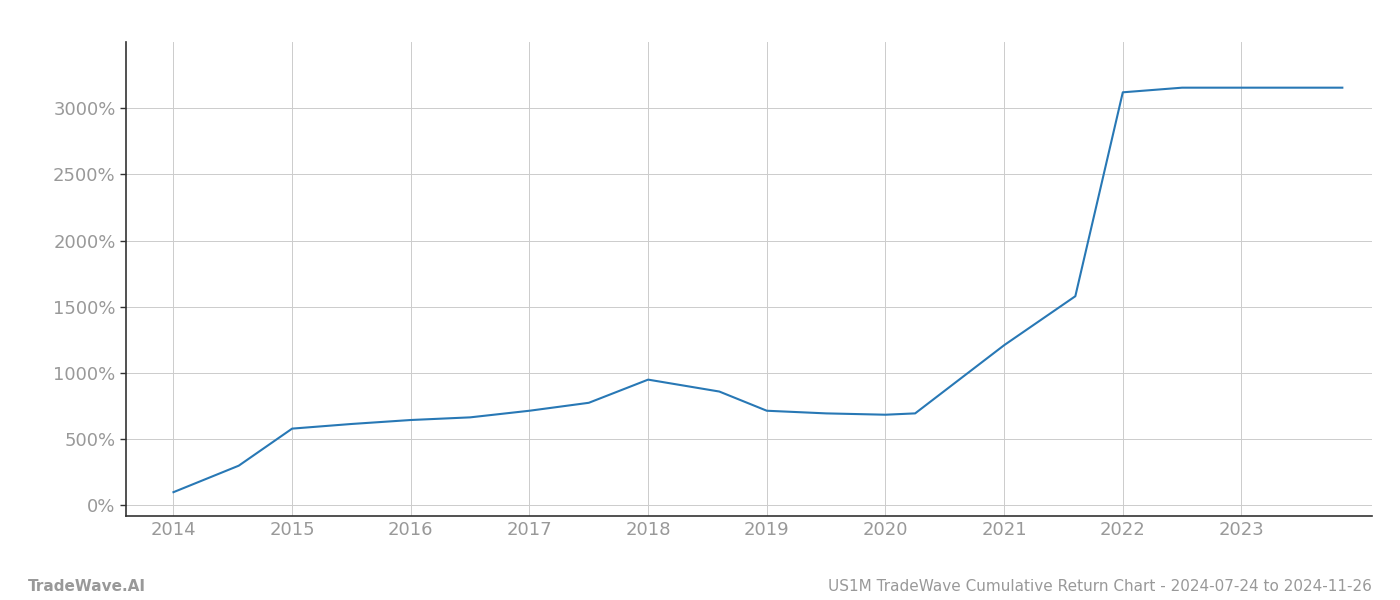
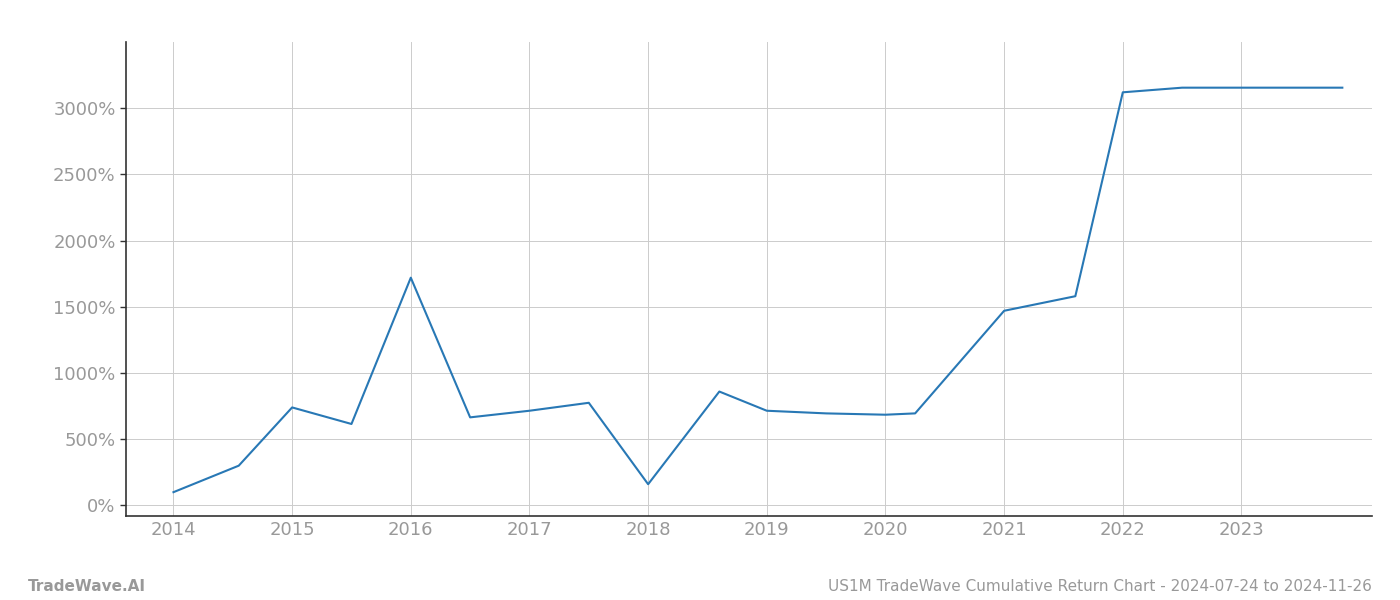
2015: 580% -> 740%
2016: 640% -> 1720%
2018: 950% -> 160%
2021: 1210% -> 1470%
